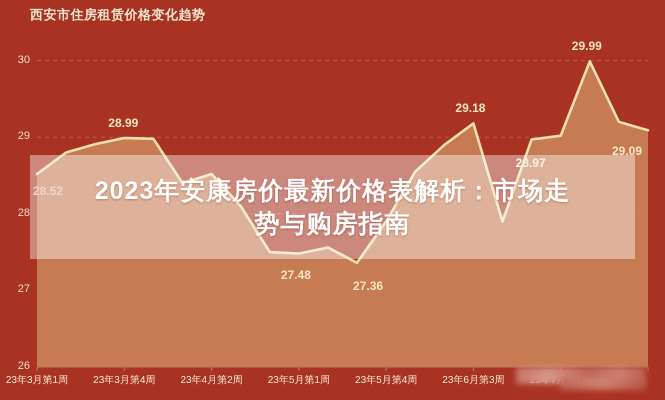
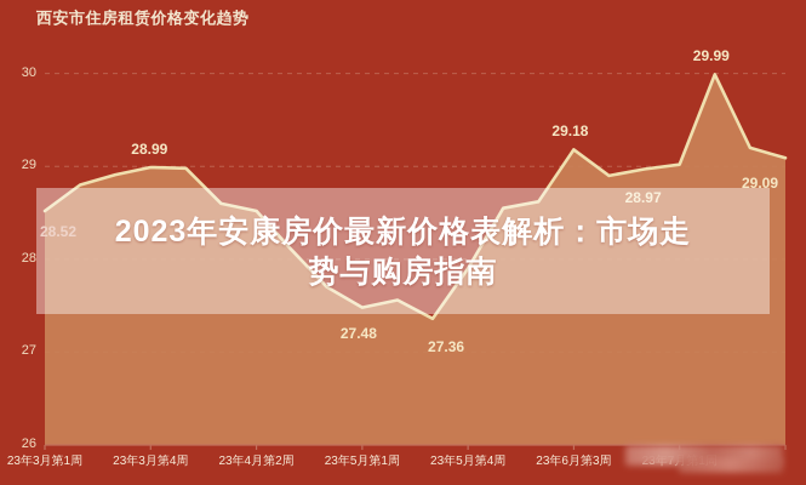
23年4月第2周: 28.4 -> 28.6
23年5月第1周: 27.5 -> 27.7
23年6月第3周: 28.9 -> 28.6
23年7月第1周: 27.9 -> 28.9
